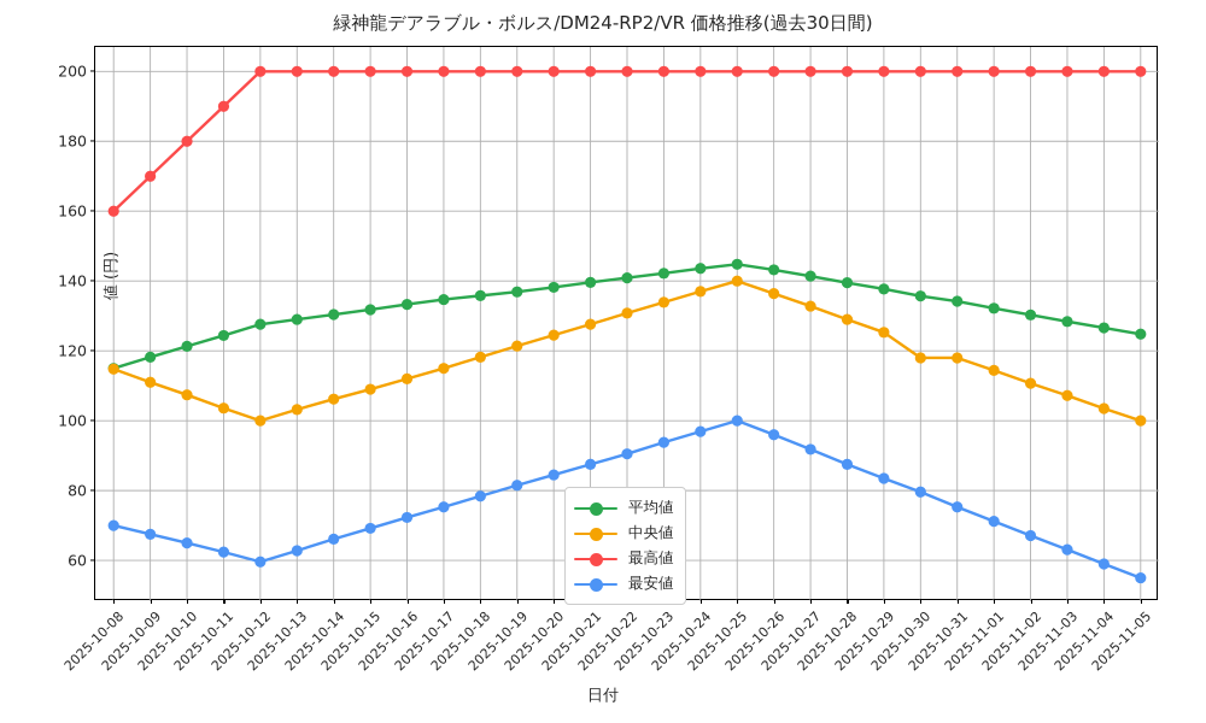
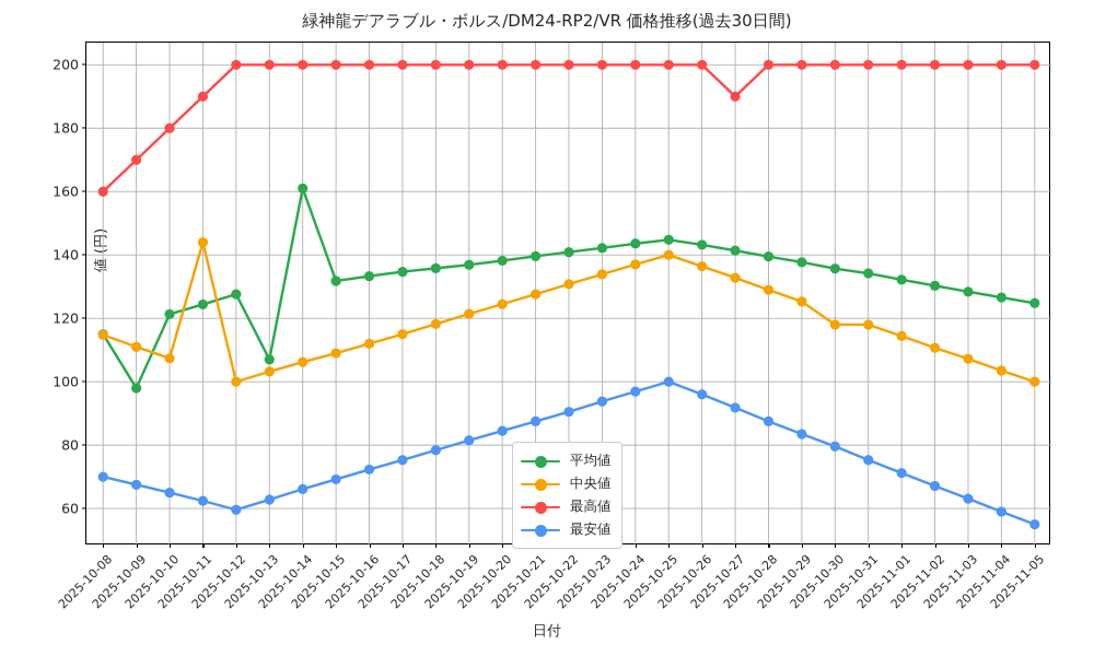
平均値/2025-10-09: 118 -> 98
中央値/2025-10-11: 104 -> 144
平均値/2025-10-13: 129 -> 107
平均値/2025-10-14: 130 -> 161
最高値/2025-10-27: 200 -> 190
